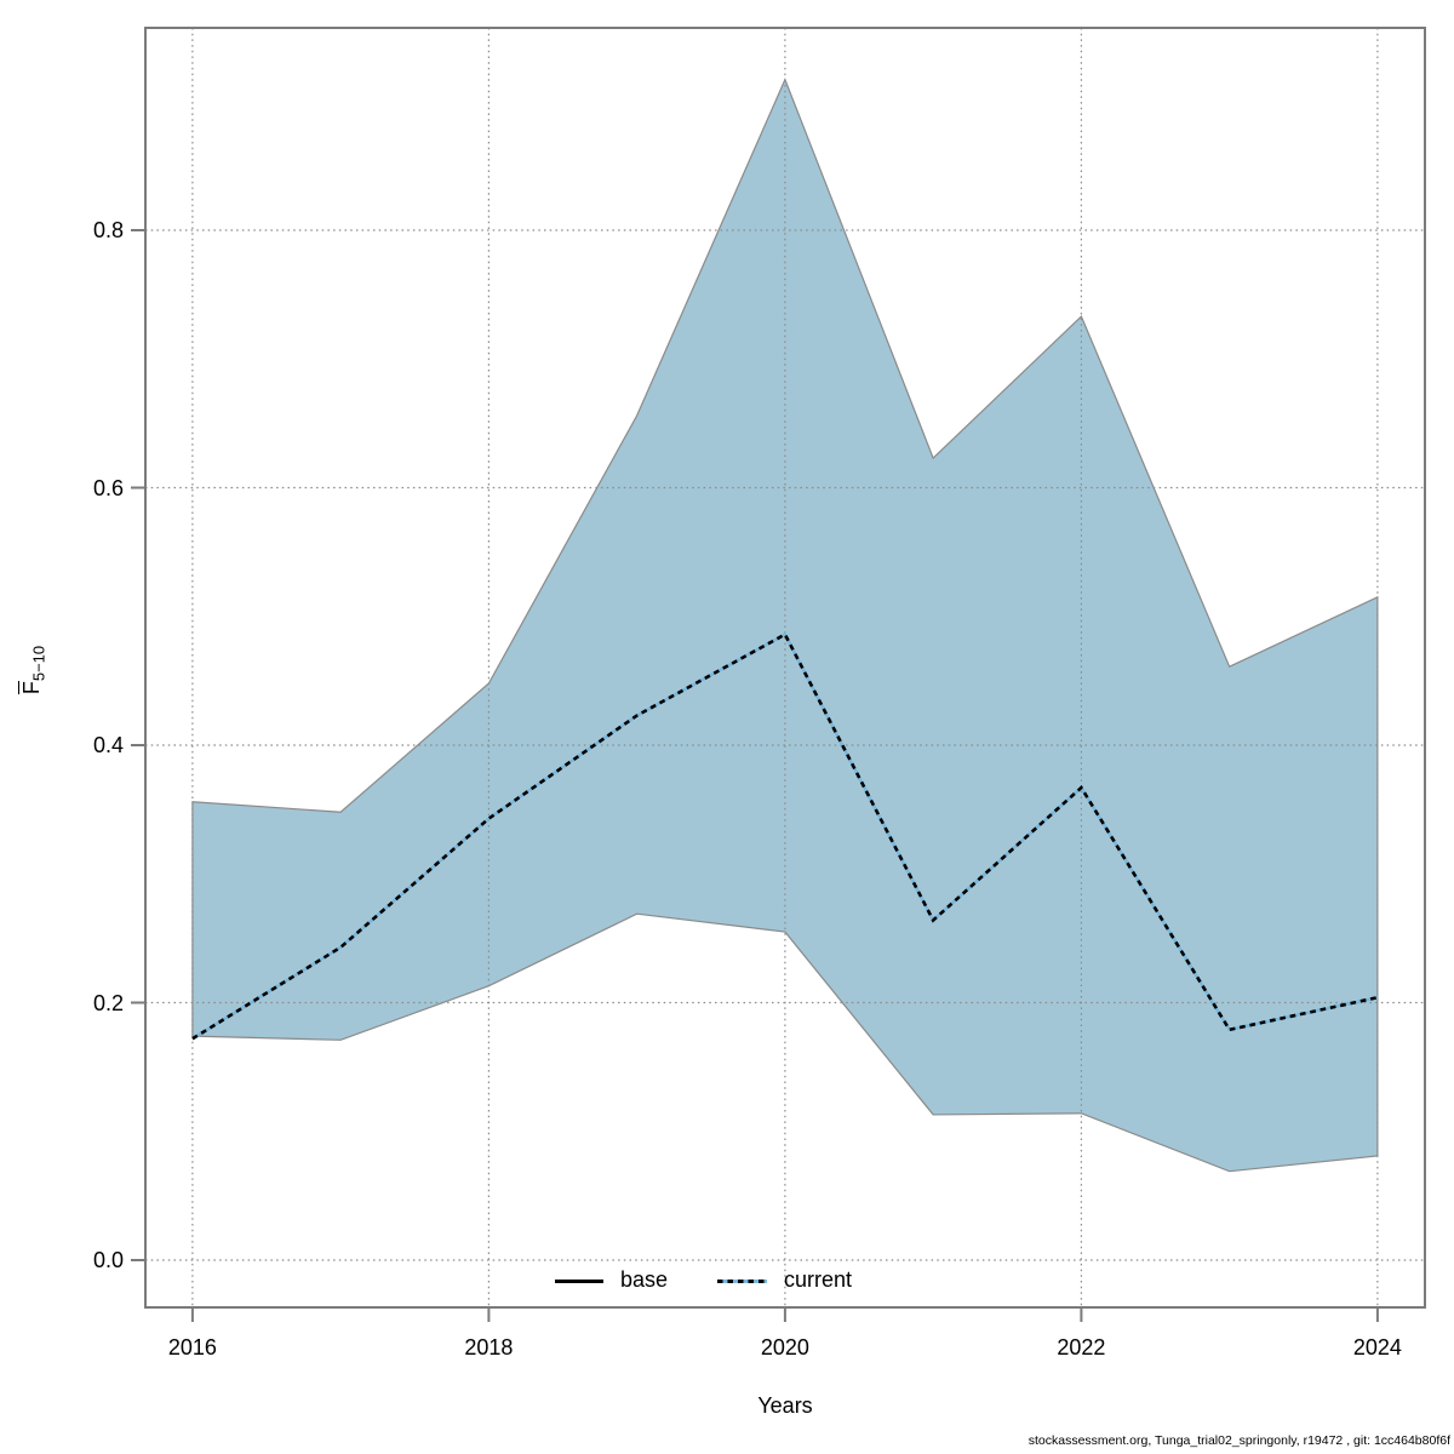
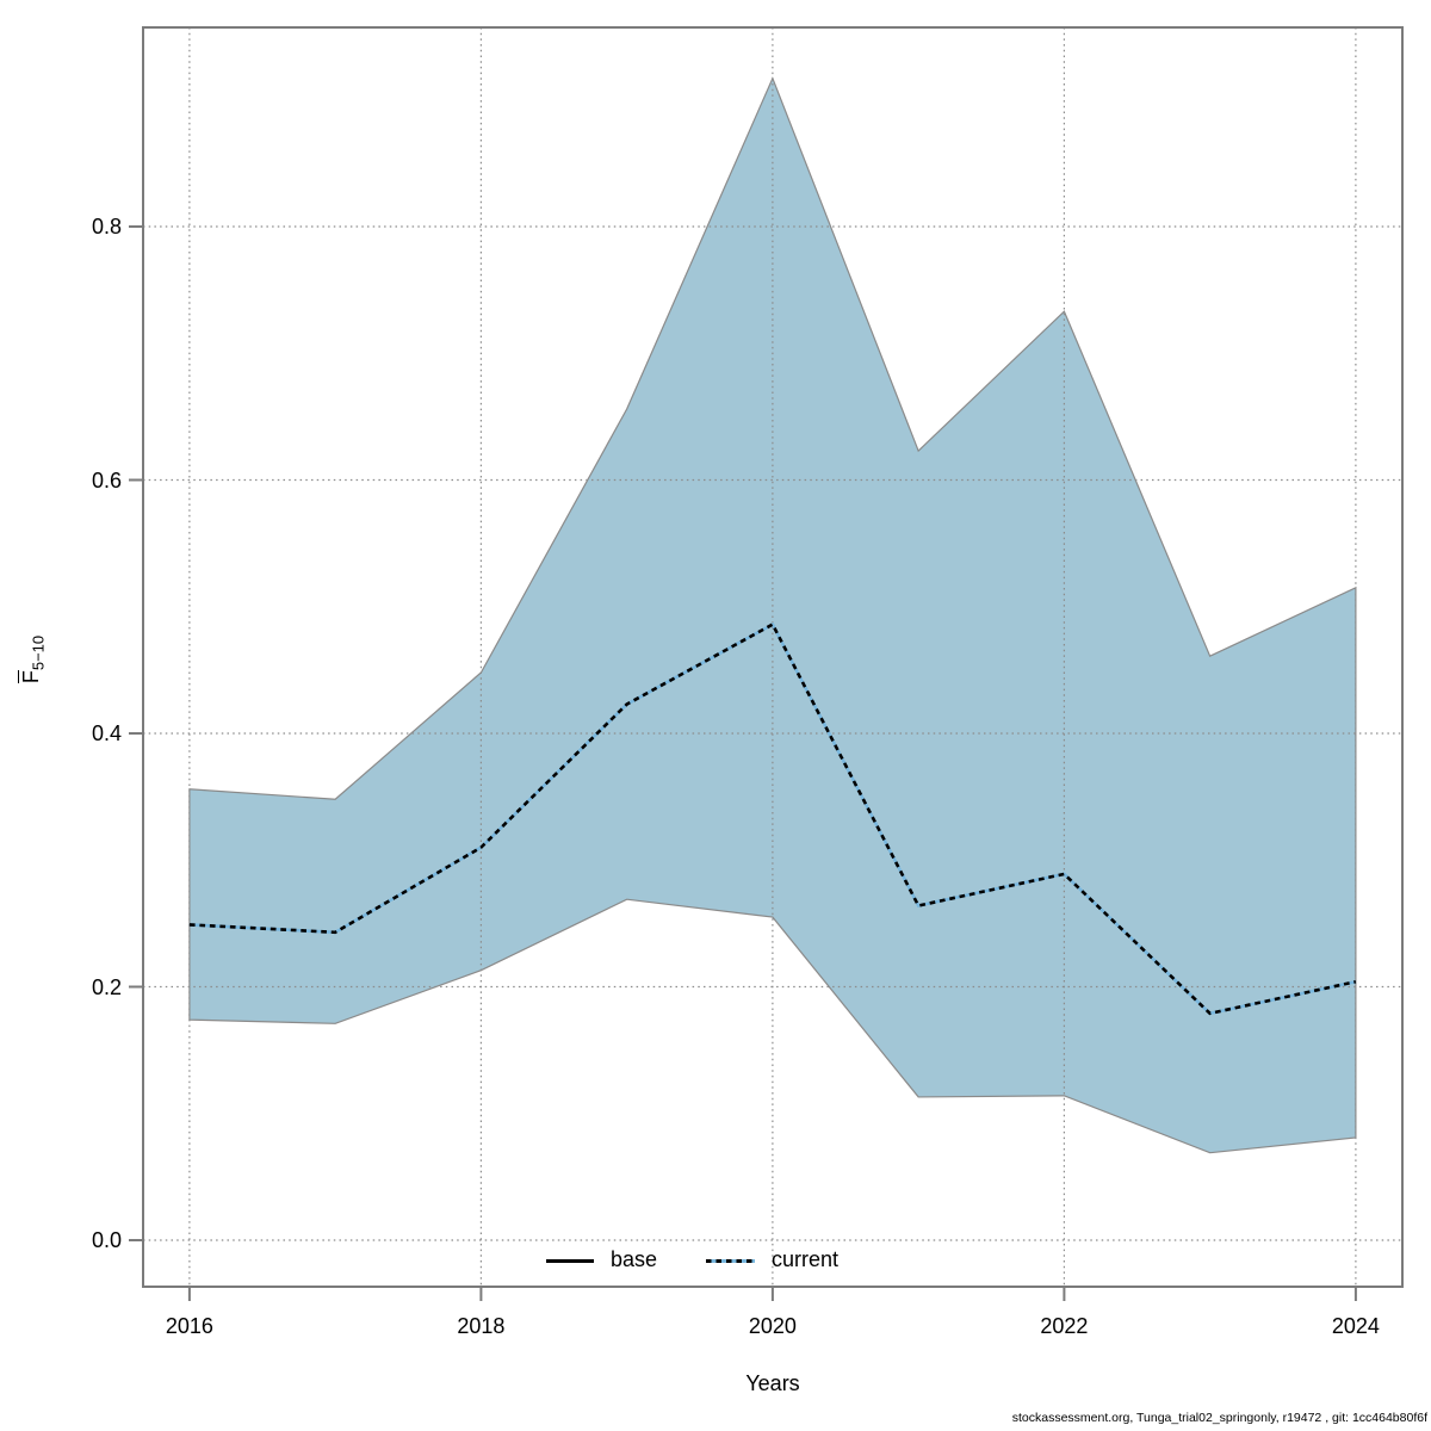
2016: 0.172 -> 0.249
2018: 0.343 -> 0.310
2022: 0.367 -> 0.289
